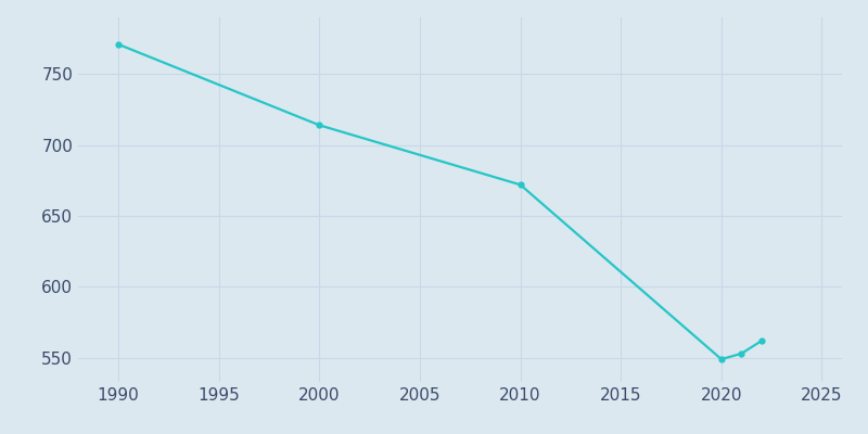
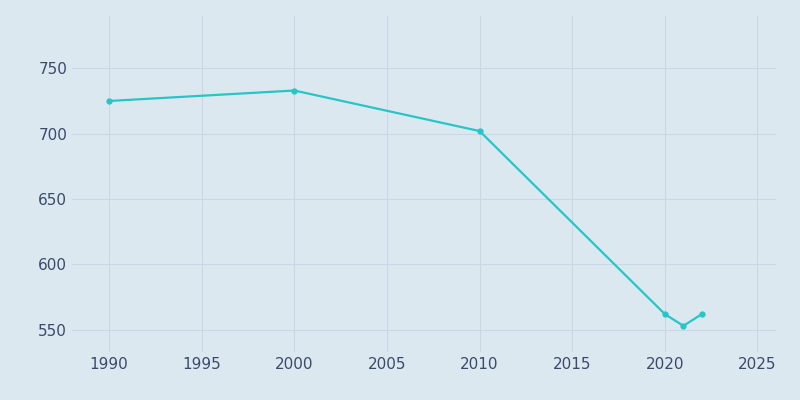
1990: 771 -> 725
2000: 714 -> 733
2010: 672 -> 702
2020: 549 -> 562
